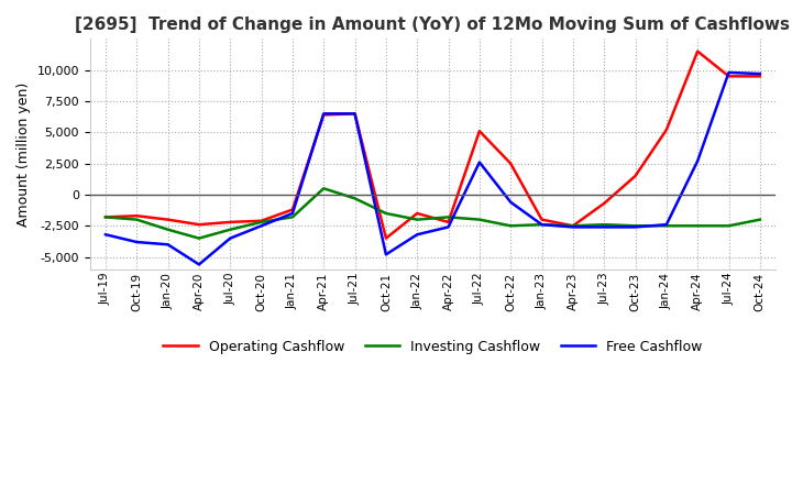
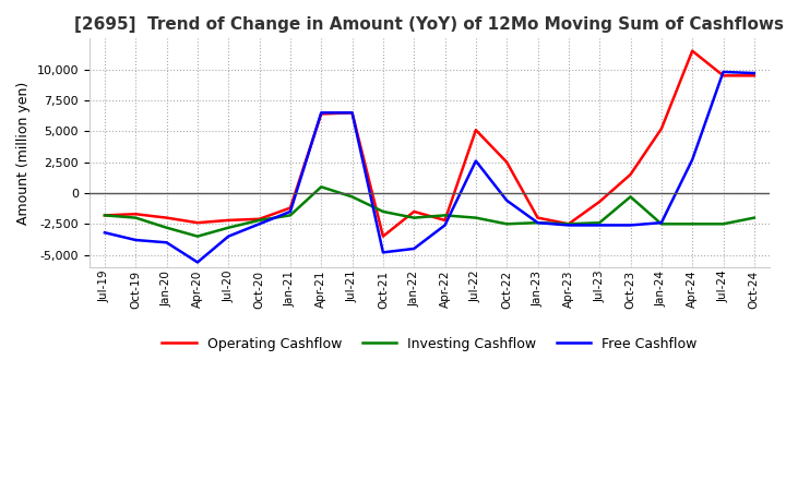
Free Cashflow/Jan-22: -3,200 -> -4,500
Investing Cashflow/Oct-23: -2,500 -> -300
